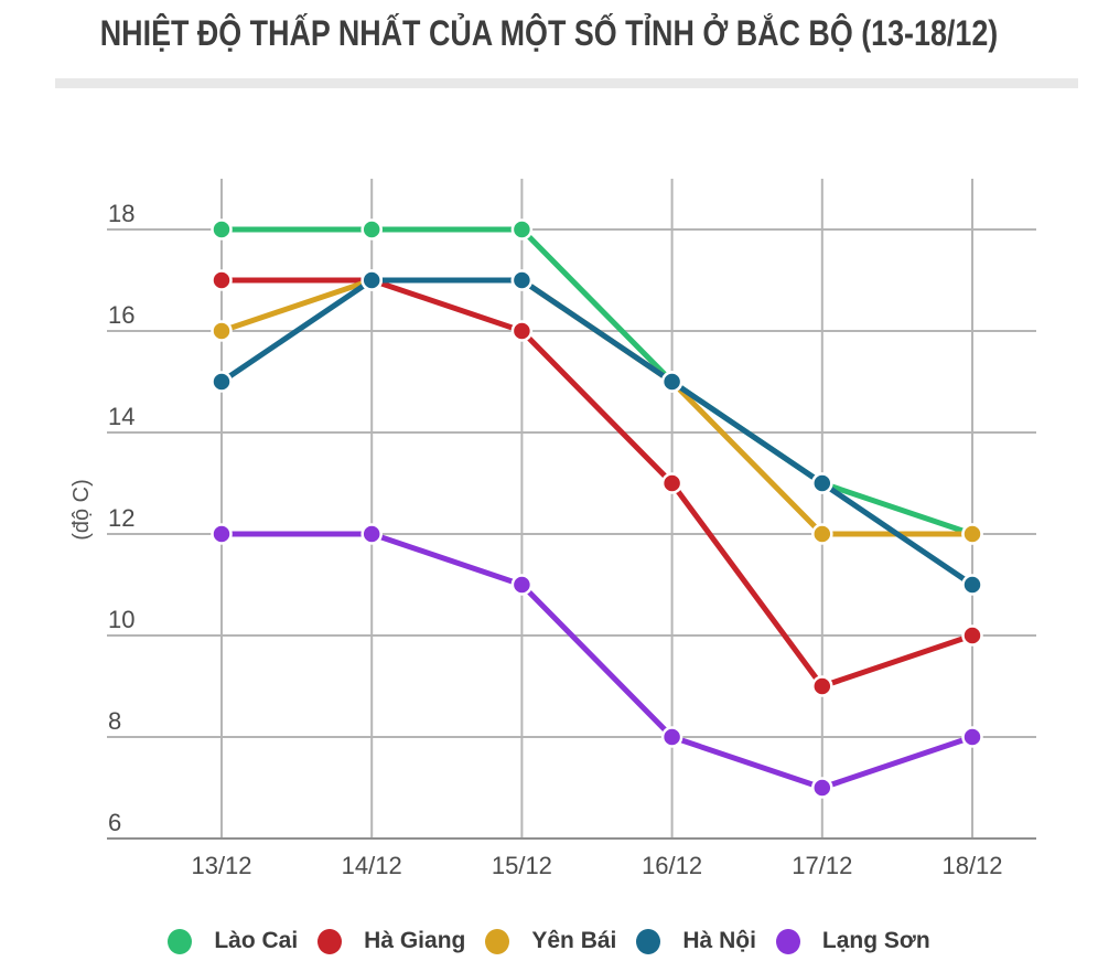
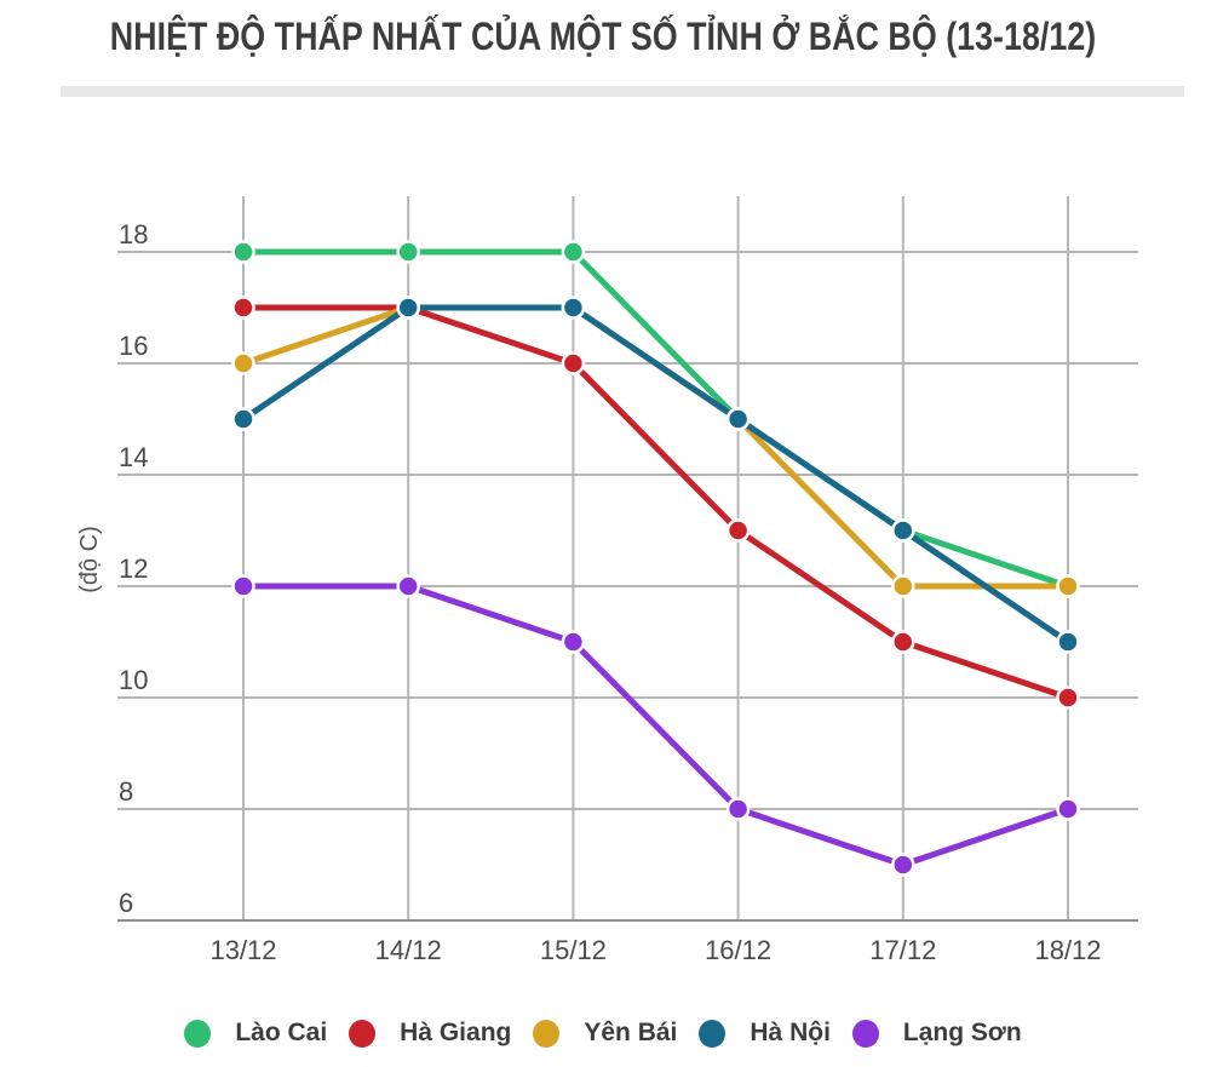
Hà Giang/17/12: 9 -> 11
